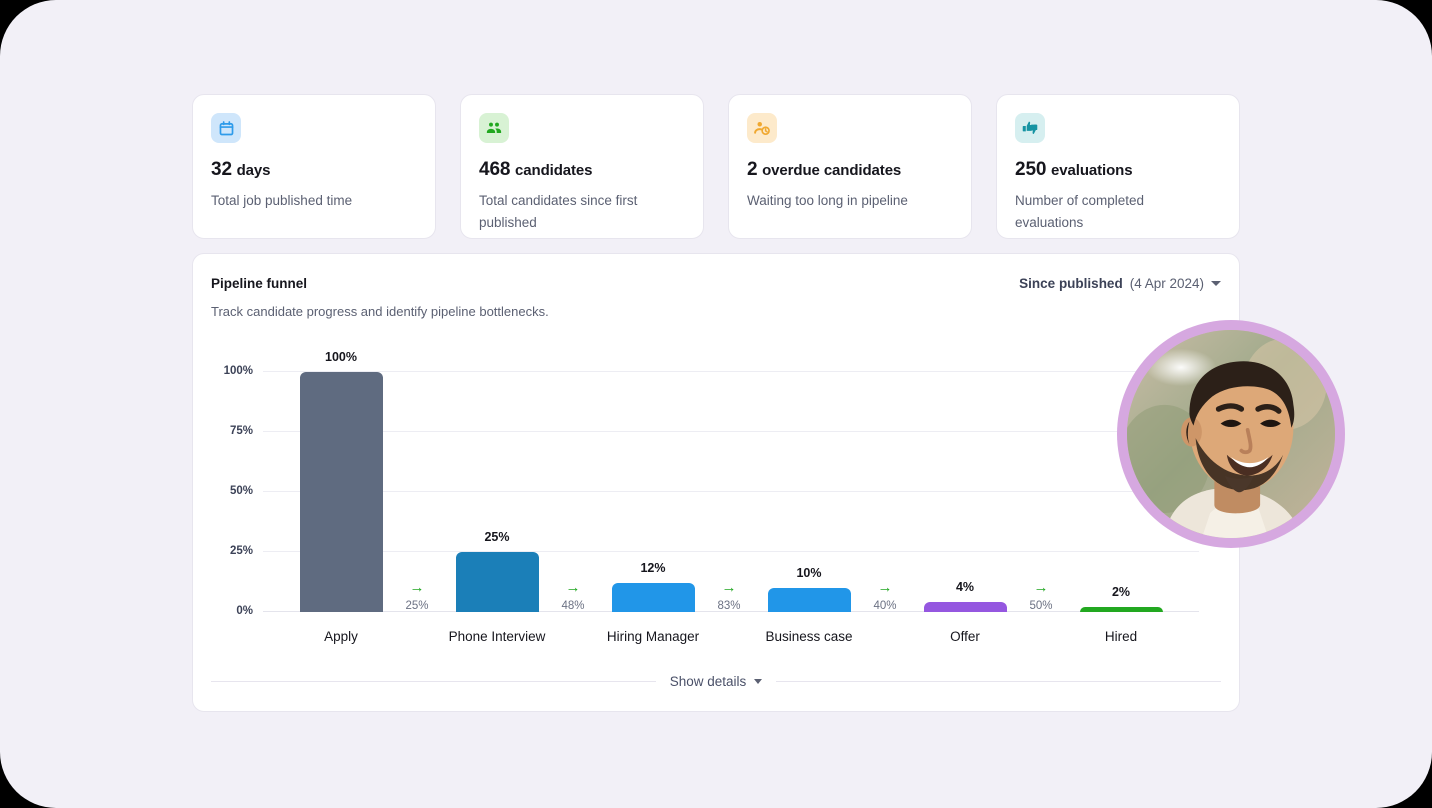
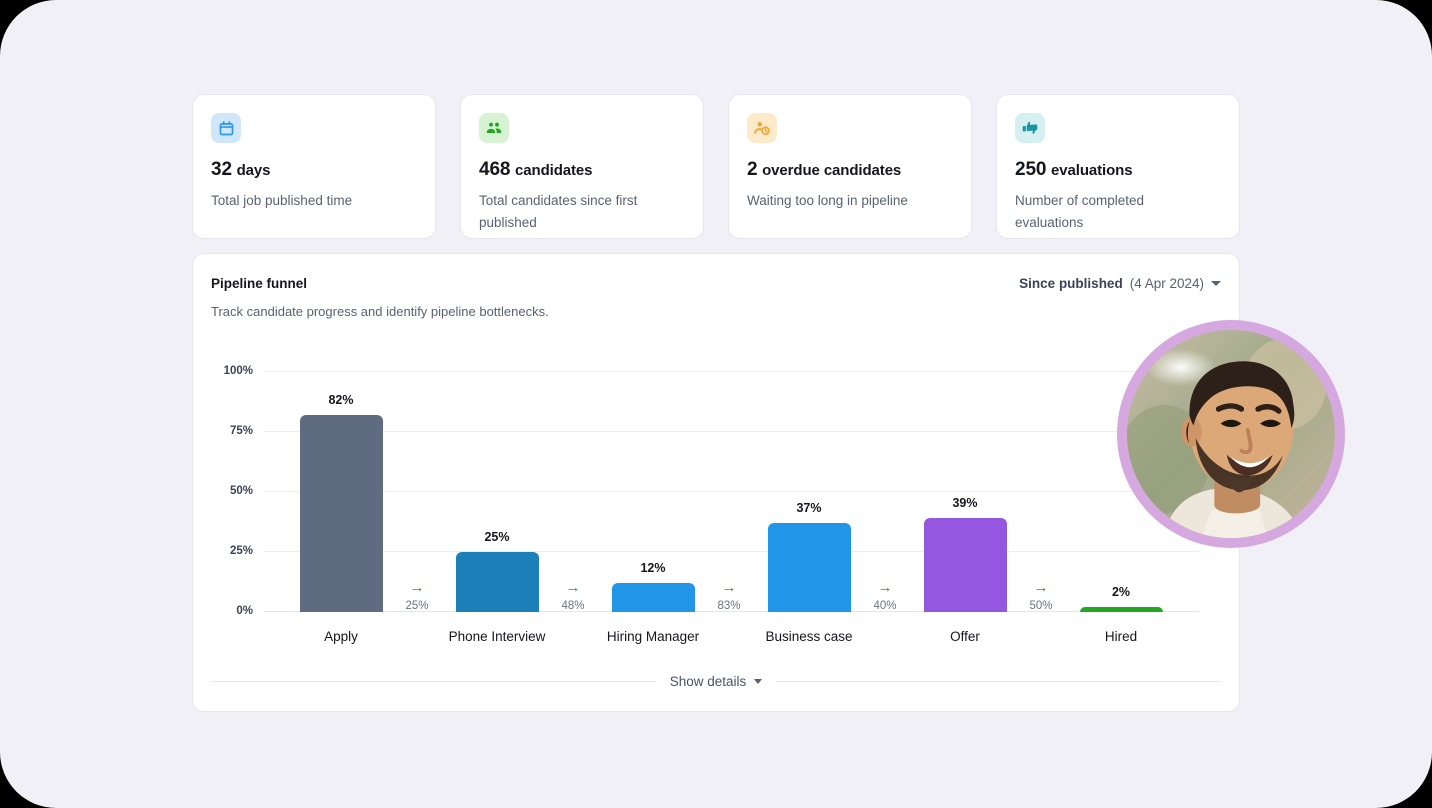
Apply: 100% -> 82%
Business case: 10% -> 37%
Offer: 4% -> 39%
